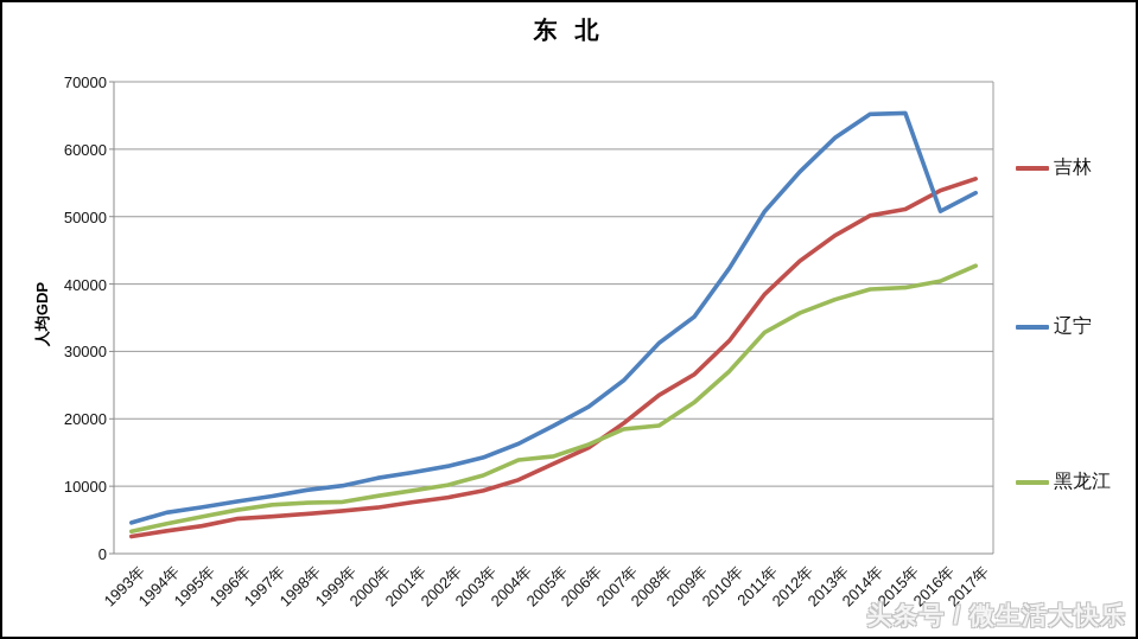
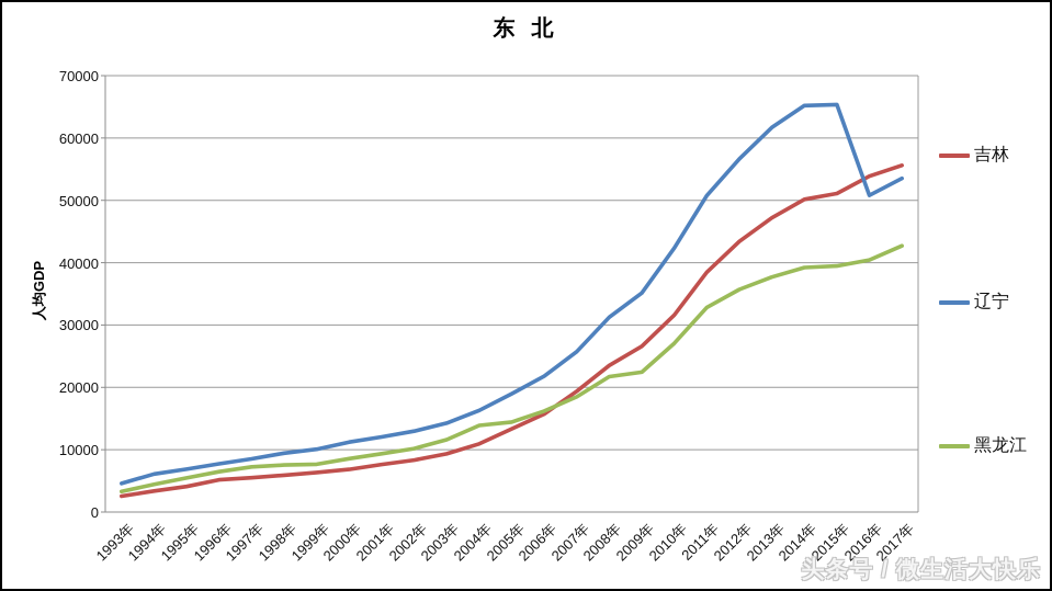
黑龙江/2008年: 19000 -> 22000
